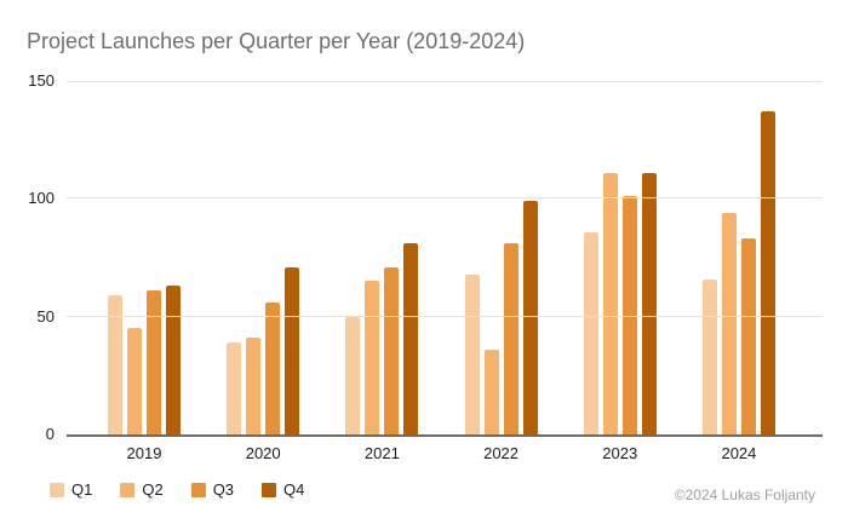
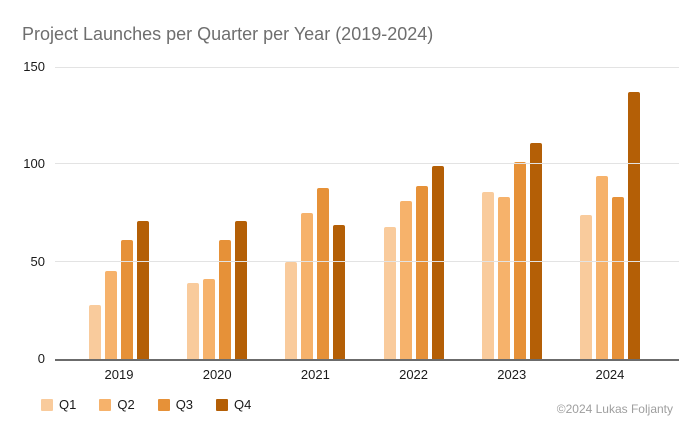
Q1/2019: 59 -> 28
Q4/2019: 63 -> 71
Q3/2020: 56 -> 61
Q2/2021: 65 -> 75
Q3/2021: 71 -> 88
Q4/2021: 81 -> 69
Q2/2022: 36 -> 81
Q3/2022: 81 -> 89
Q2/2023: 111 -> 83
Q1/2024: 66 -> 74
